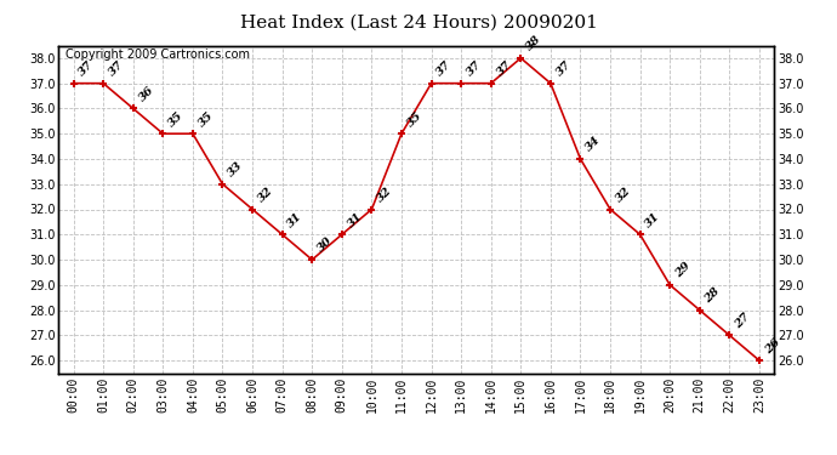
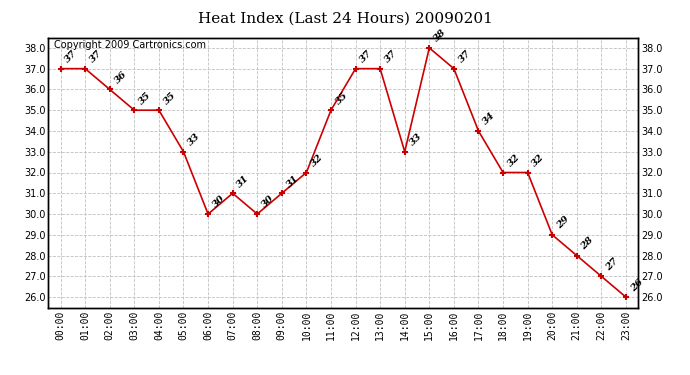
06:00: 32 -> 30
14:00: 37 -> 33
19:00: 31 -> 32
